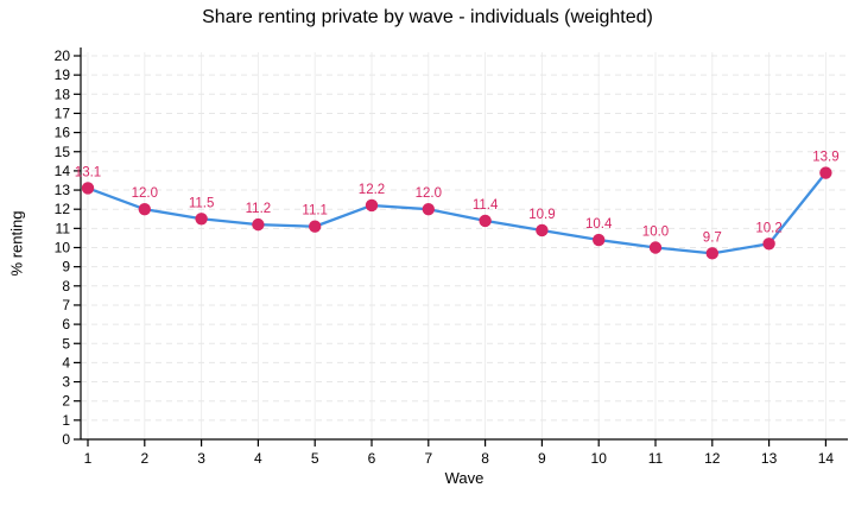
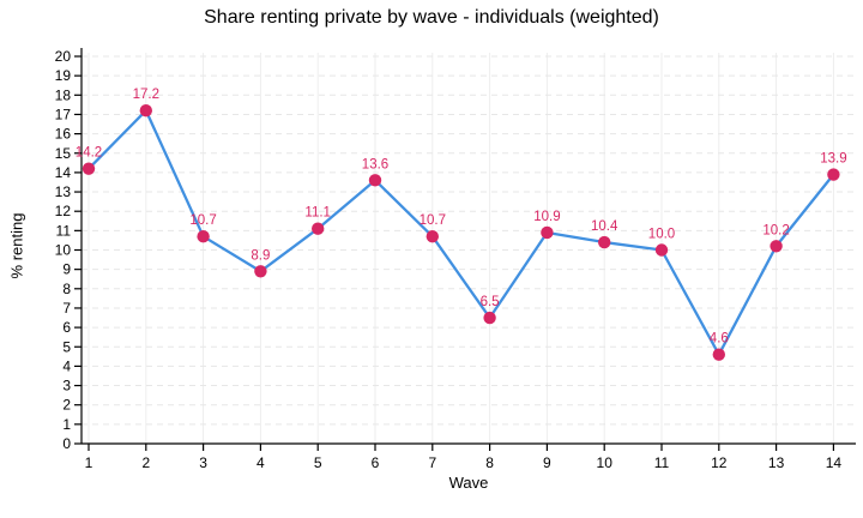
1: 13.1 -> 14.2
2: 12.0 -> 17.2
3: 11.5 -> 10.7
4: 11.2 -> 8.9
6: 12.2 -> 13.6
7: 12.0 -> 10.7
8: 11.4 -> 6.5
12: 9.7 -> 4.6
